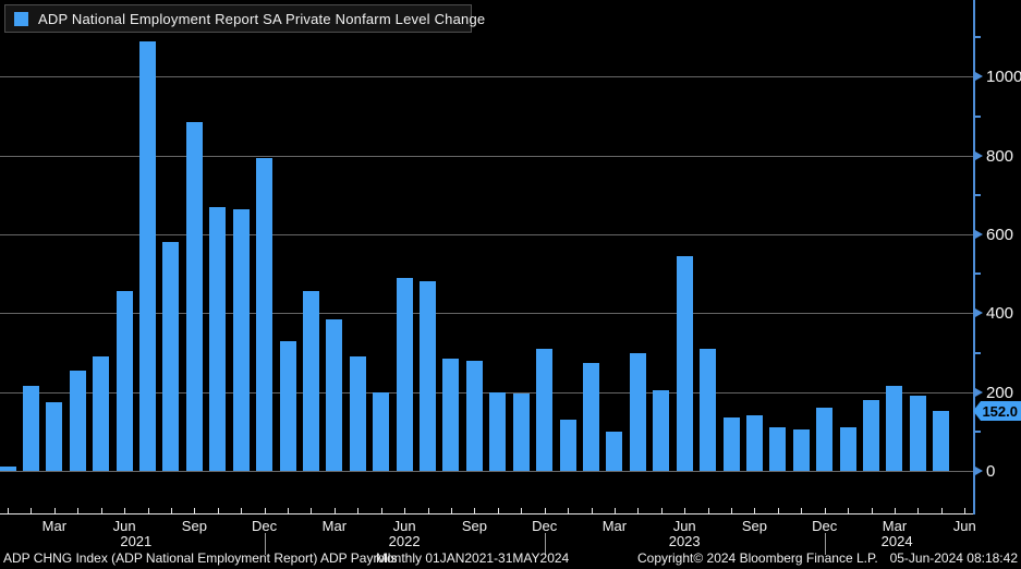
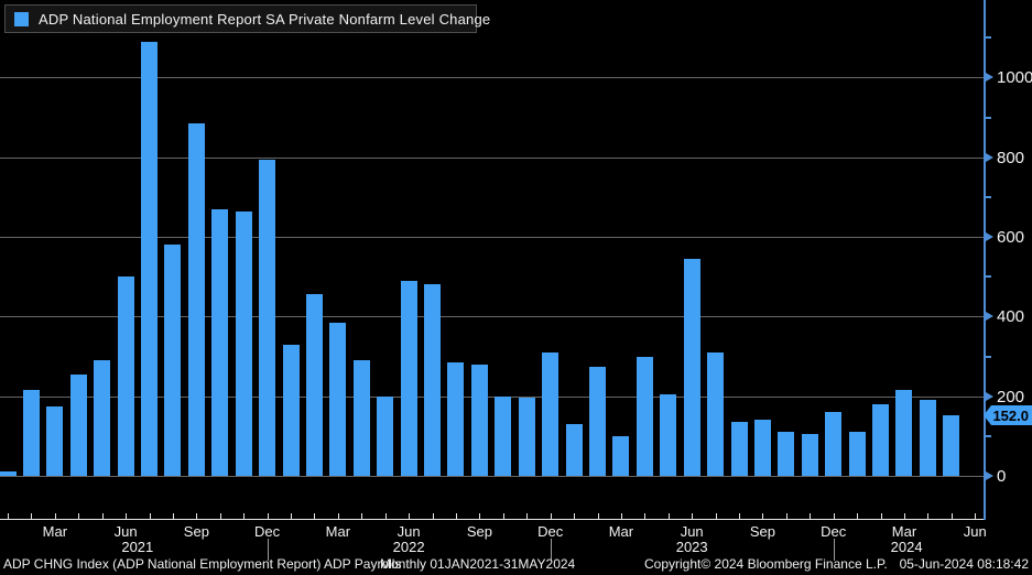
Jun 2021: 460 -> 500
